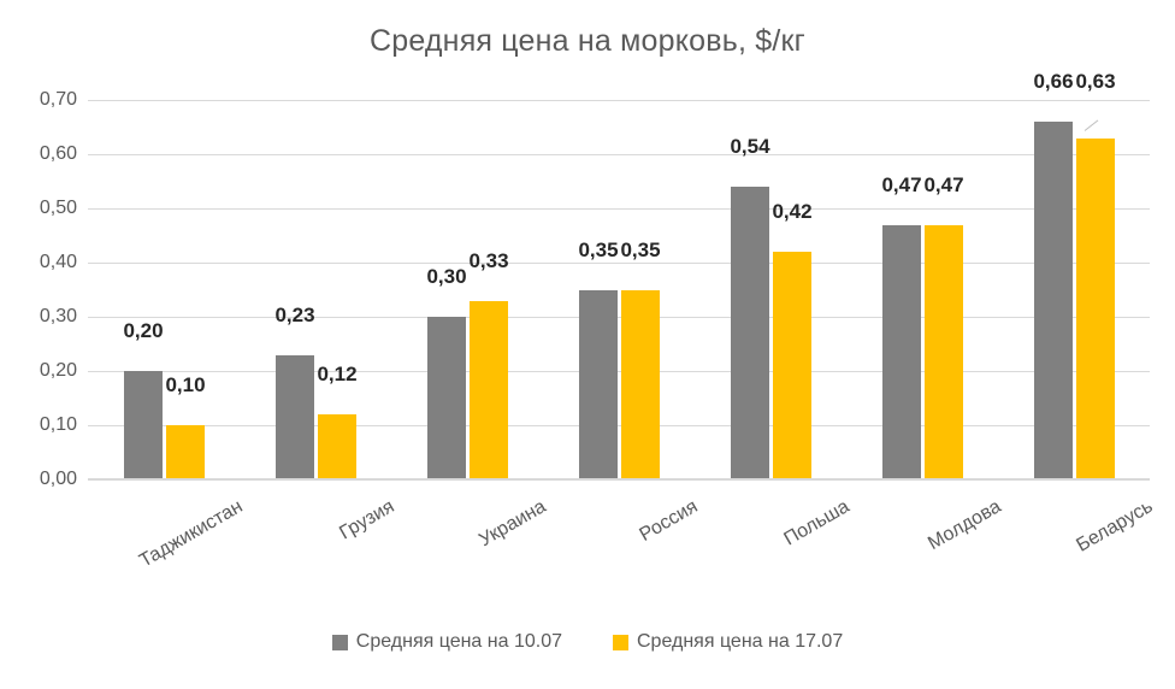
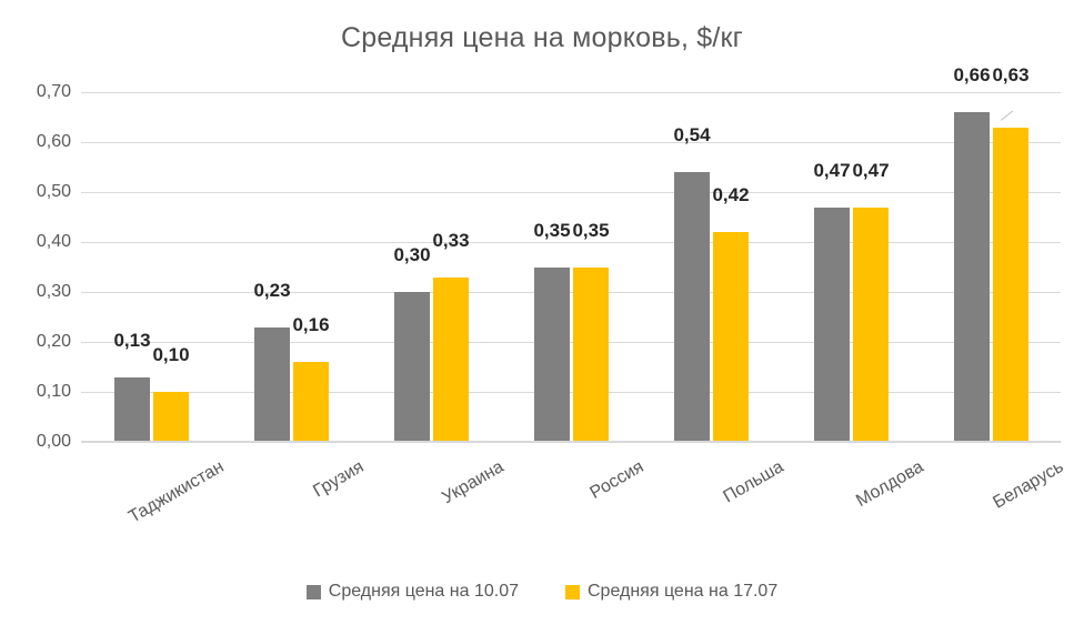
Средняя цена на 10.07/Таджикистан: 0,20 -> 0,13
Средняя цена на 17.07/Грузия: 0,12 -> 0,16
